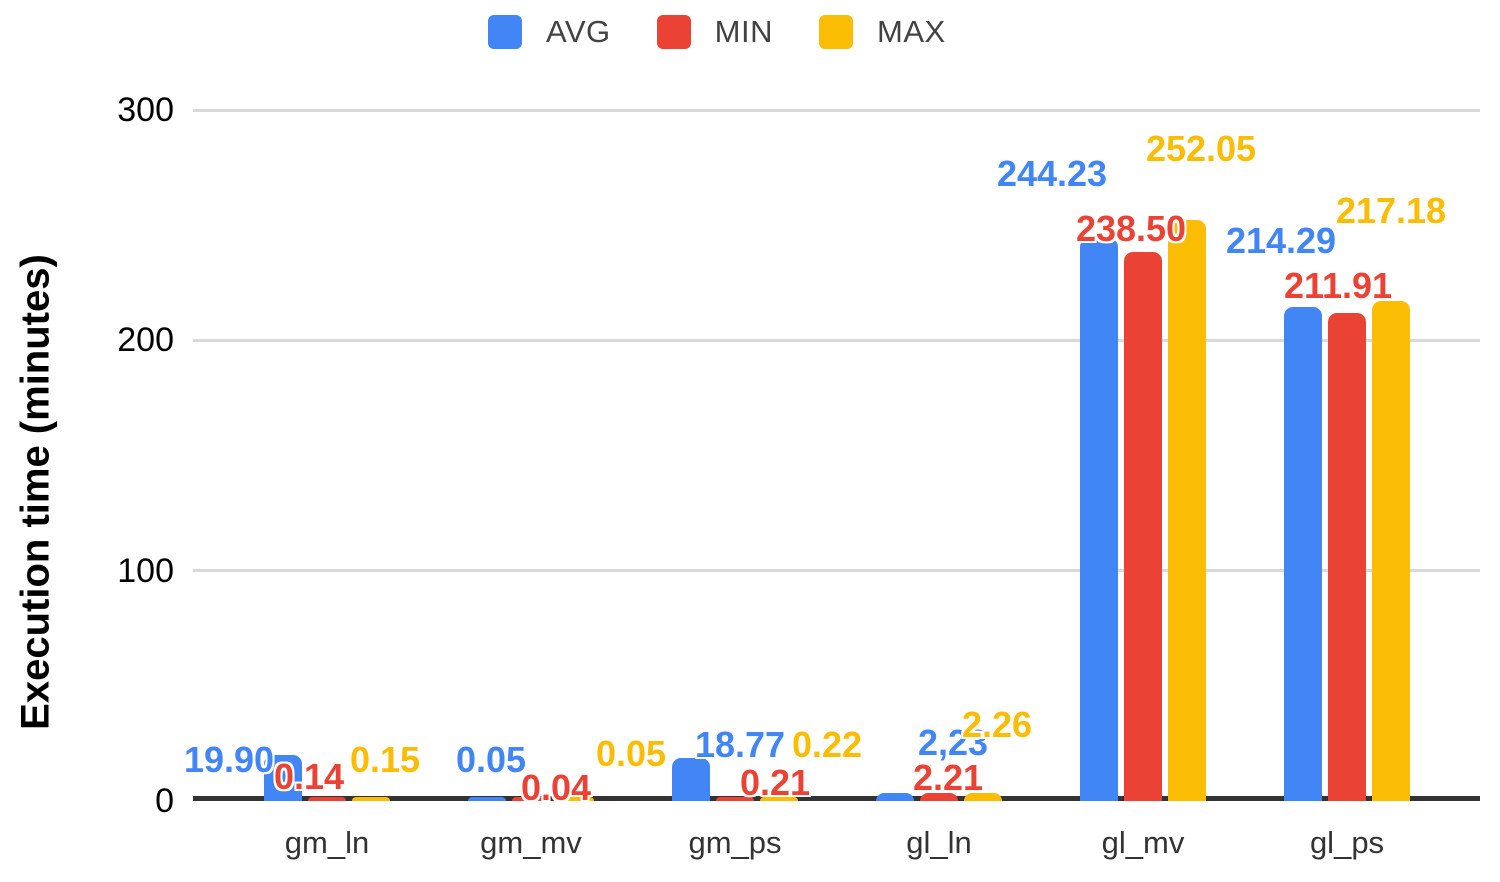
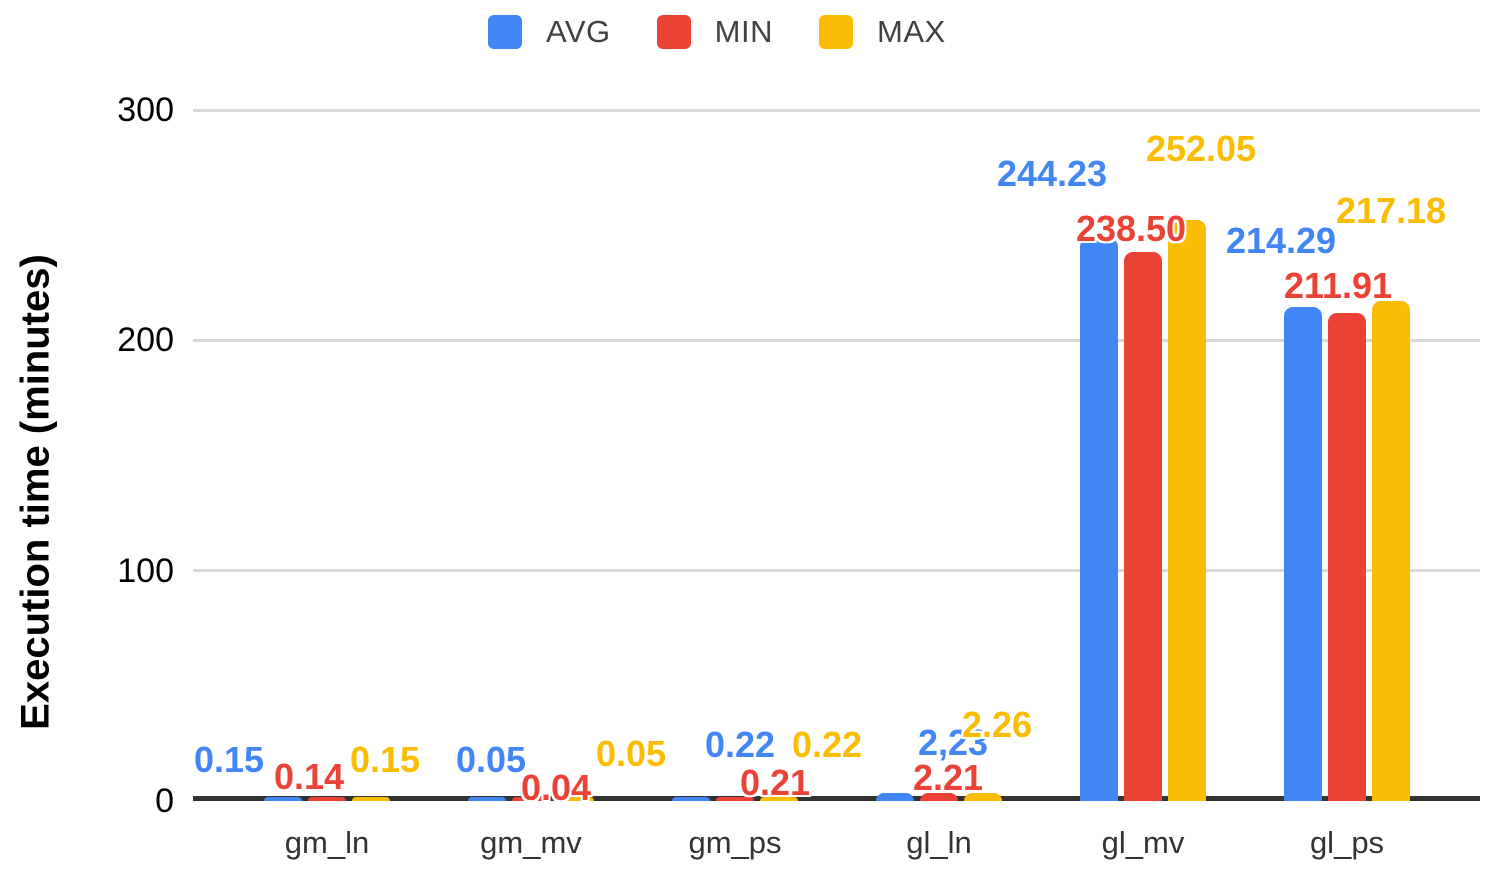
AVG/gm_ln: 19.90 -> 0.15
AVG/gm_ps: 18.77 -> 0.22
